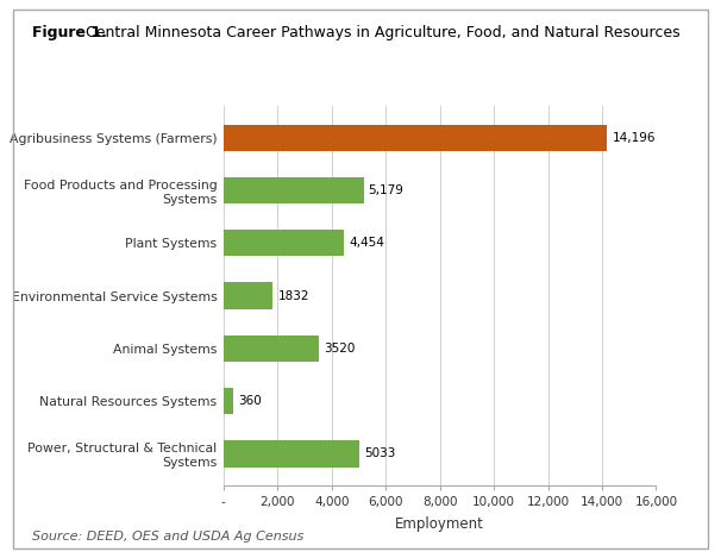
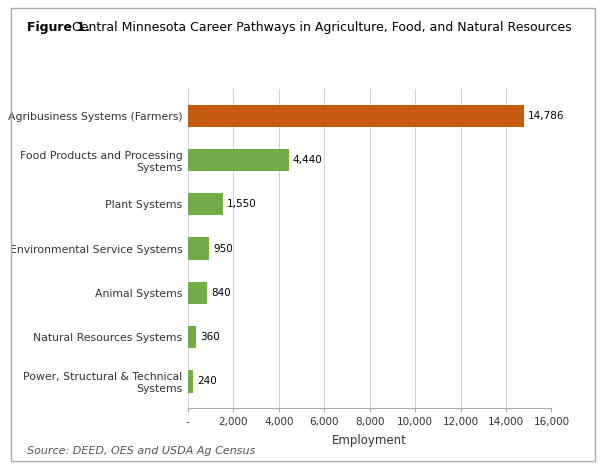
Agribusiness Systems (Farmers): 14,196 -> 14,786
Food Products and Processing Systems: 5,179 -> 4,440
Plant Systems: 4,454 -> 1,550
Environmental Service Systems: 1832 -> 950
Animal Systems: 3520 -> 840
Power, Structural & Technical Systems: 5033 -> 240
